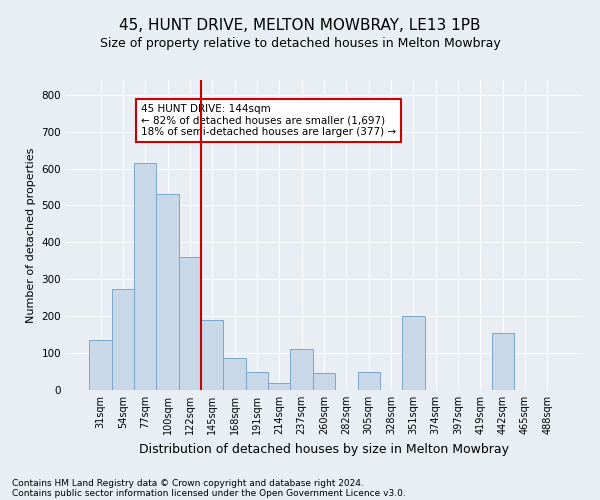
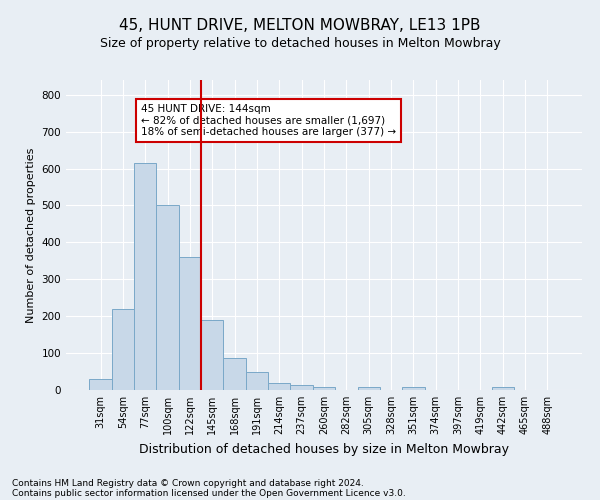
31sqm: 135 -> 30
54sqm: 275 -> 220
100sqm: 530 -> 500
237sqm: 110 -> 13
260sqm: 45 -> 8
305sqm: 50 -> 7
351sqm: 200 -> 7
442sqm: 155 -> 7
